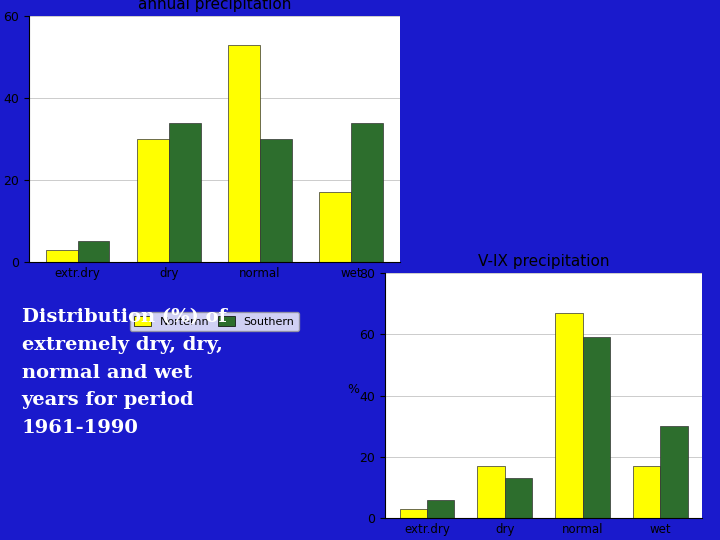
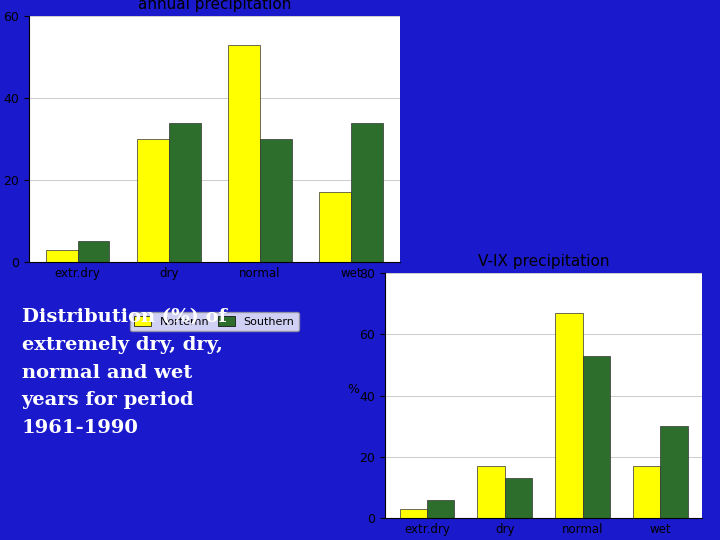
V-IX precipitation/Southern/normal: 59 -> 53
